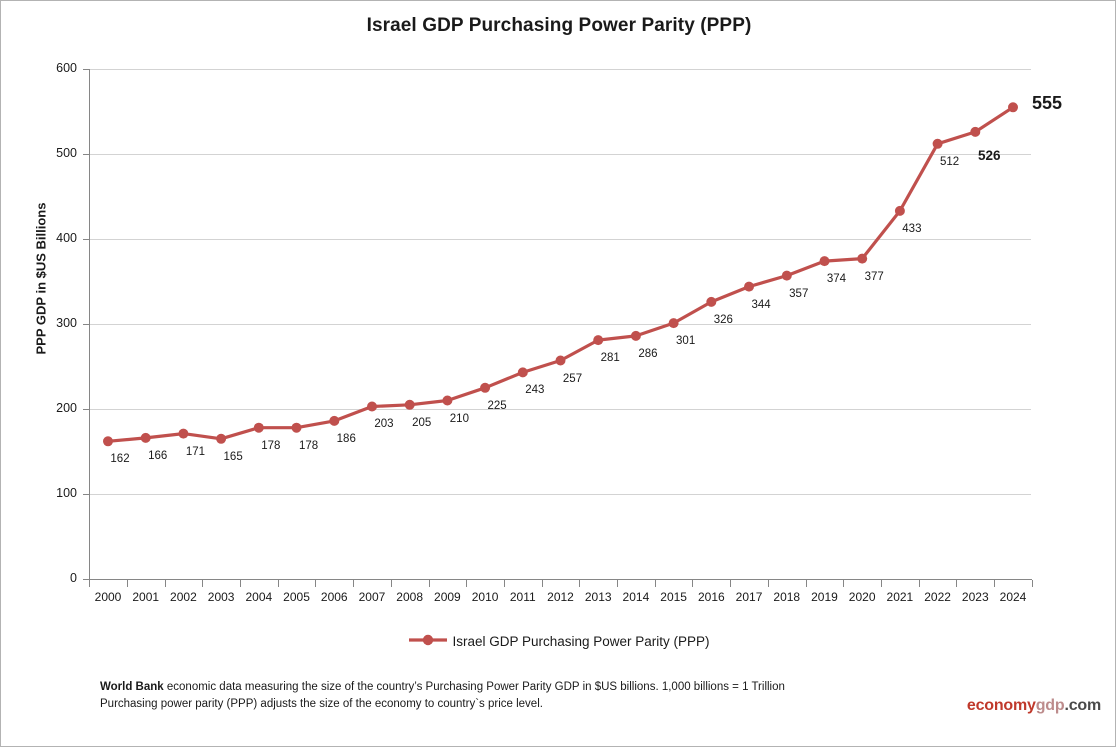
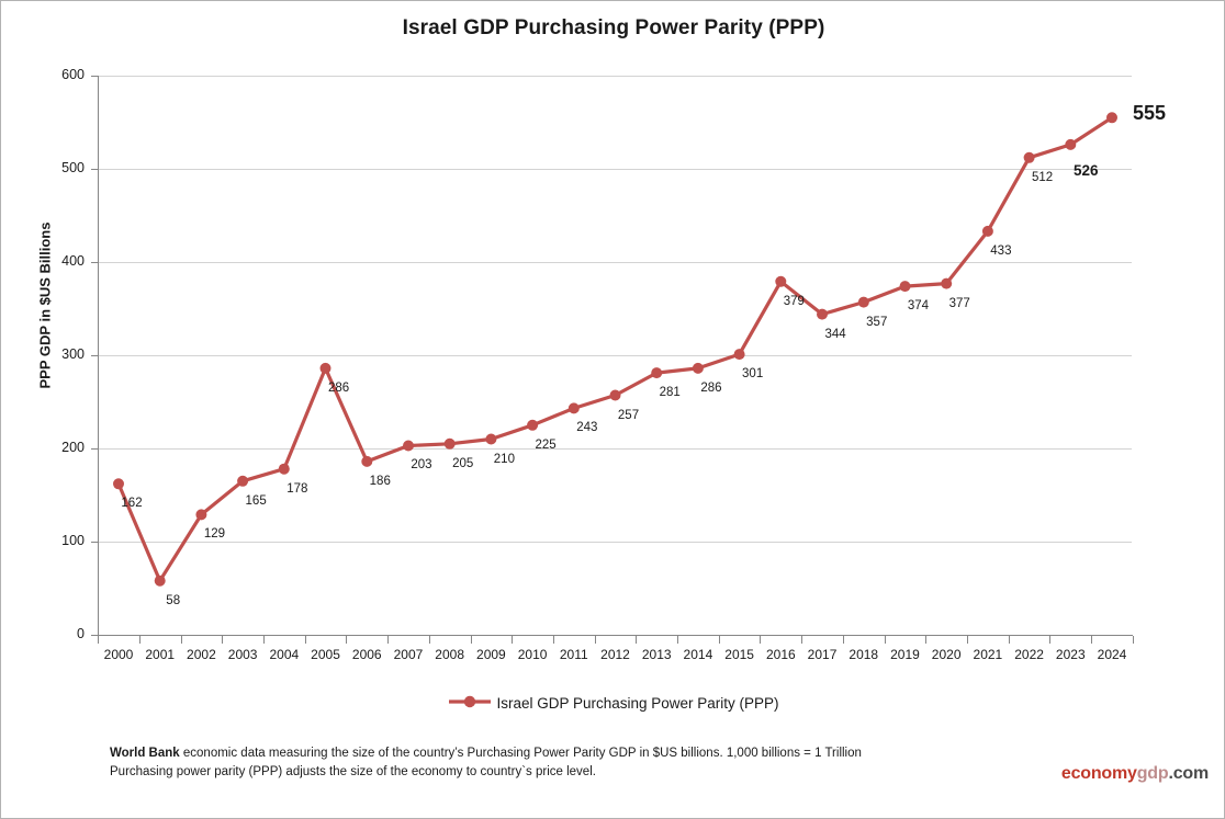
2001: 166 -> 58
2002: 171 -> 129
2005: 178 -> 286
2016: 326 -> 379
